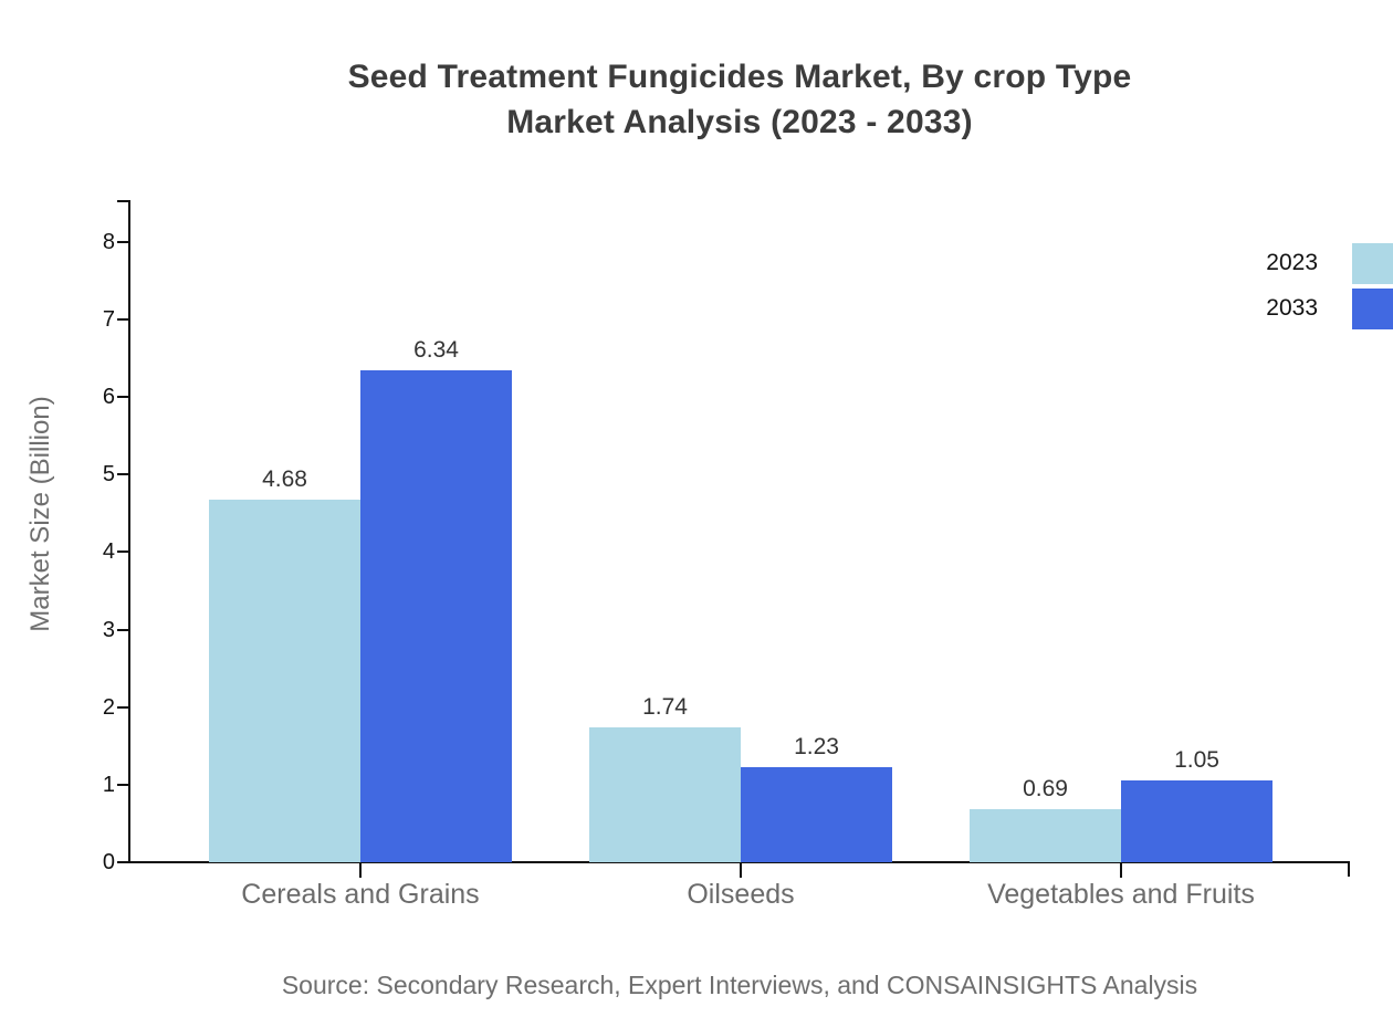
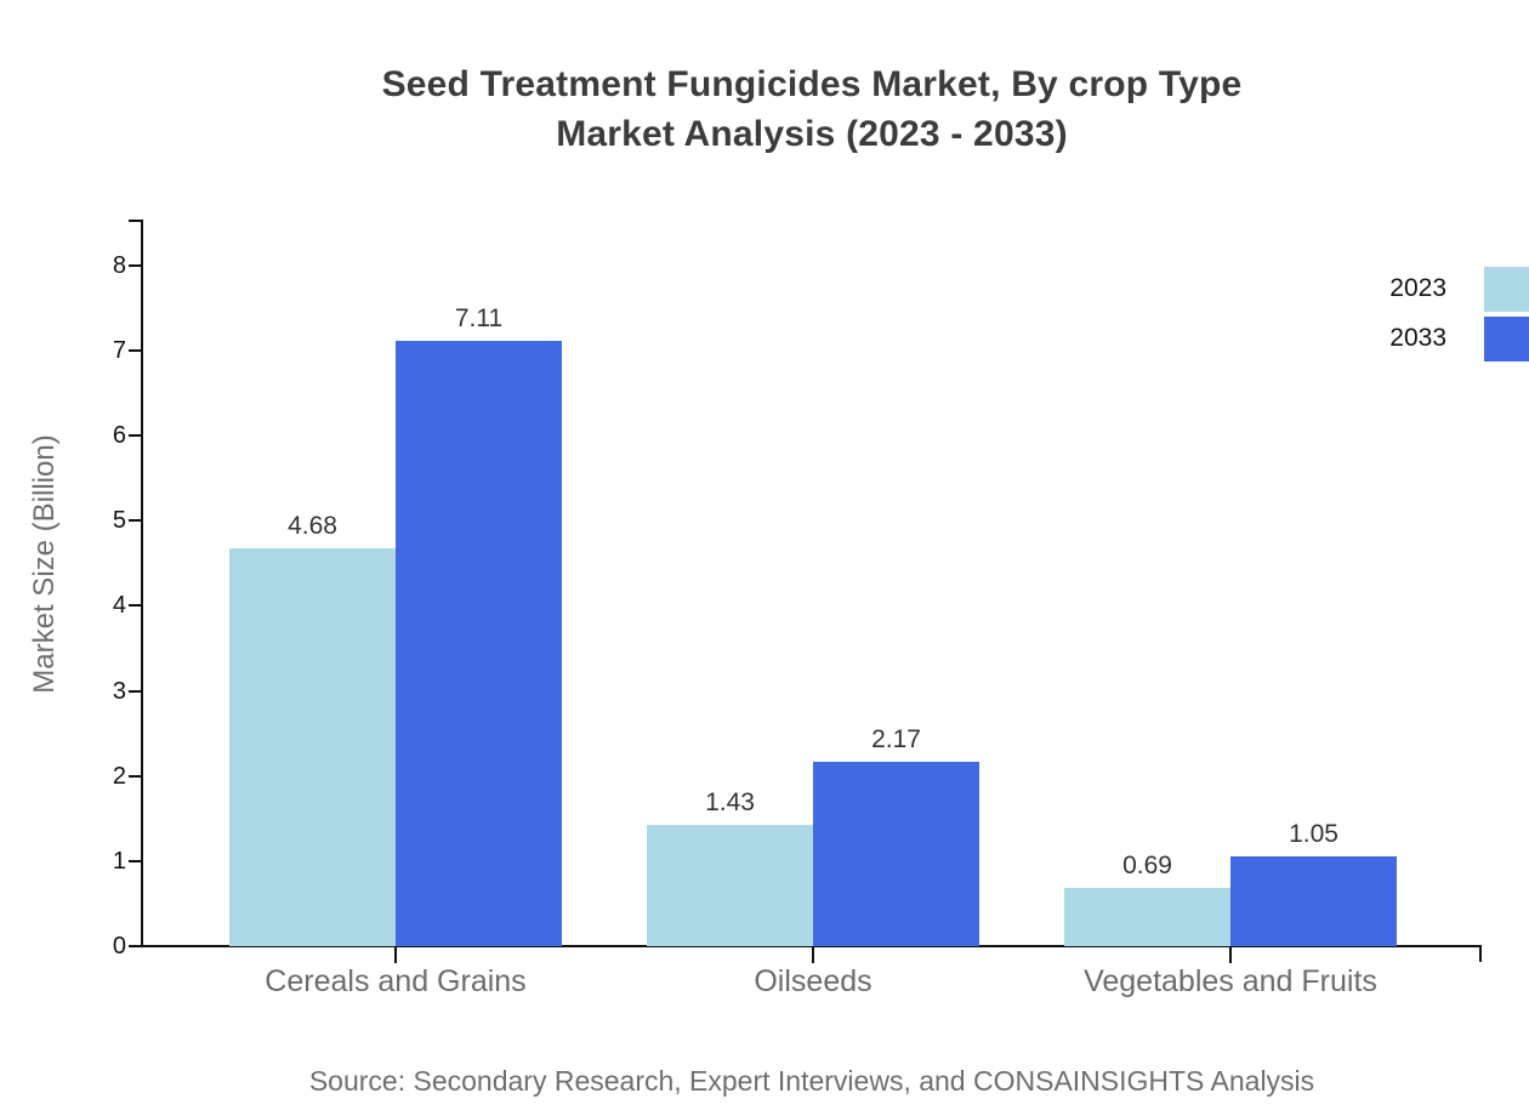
2033/Cereals and Grains: 6.34 -> 7.11
2023/Oilseeds: 1.74 -> 1.43
2033/Oilseeds: 1.23 -> 2.17
